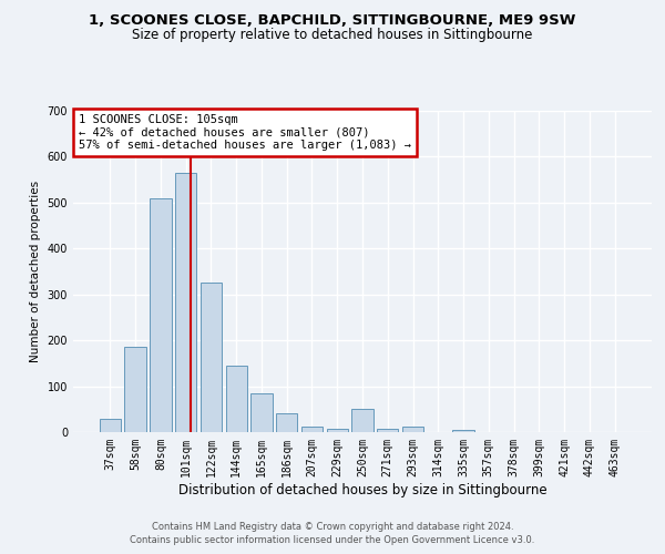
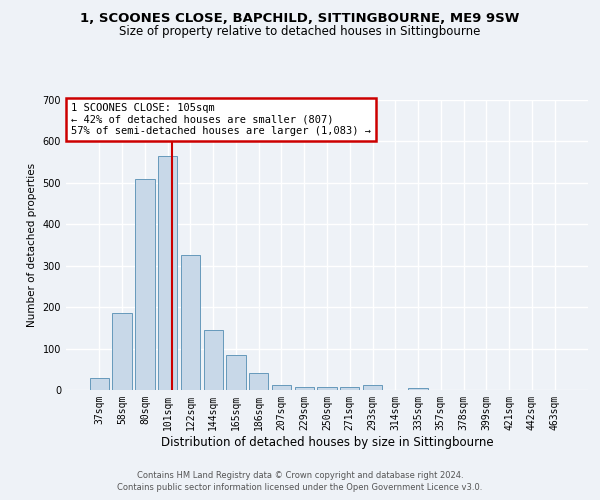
250sqm: 50 -> 8
